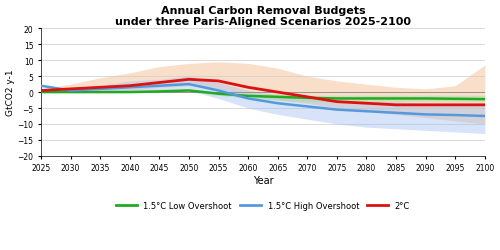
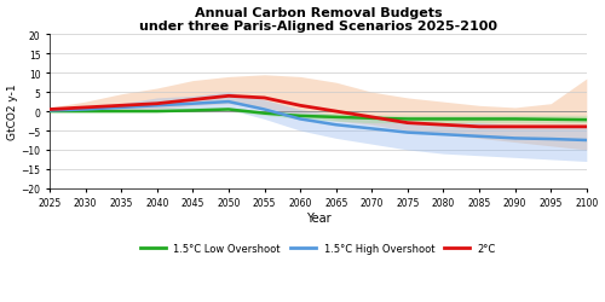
1.5°C High Overshoot/2025: 2.0 -> 0.2
